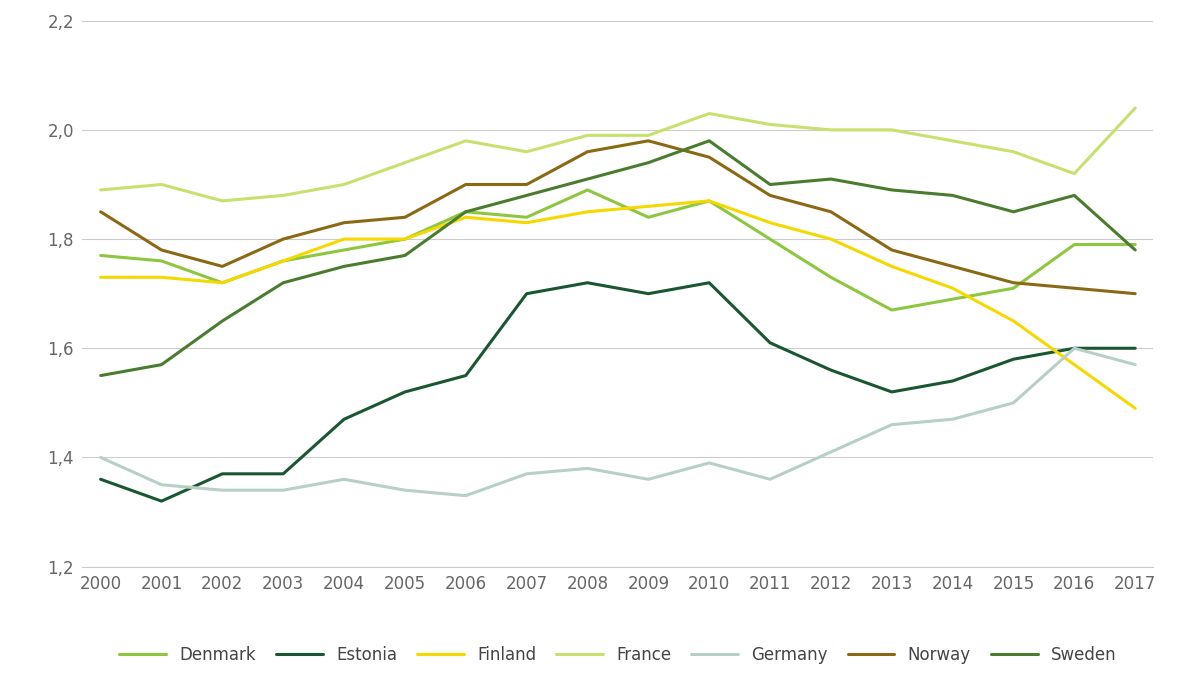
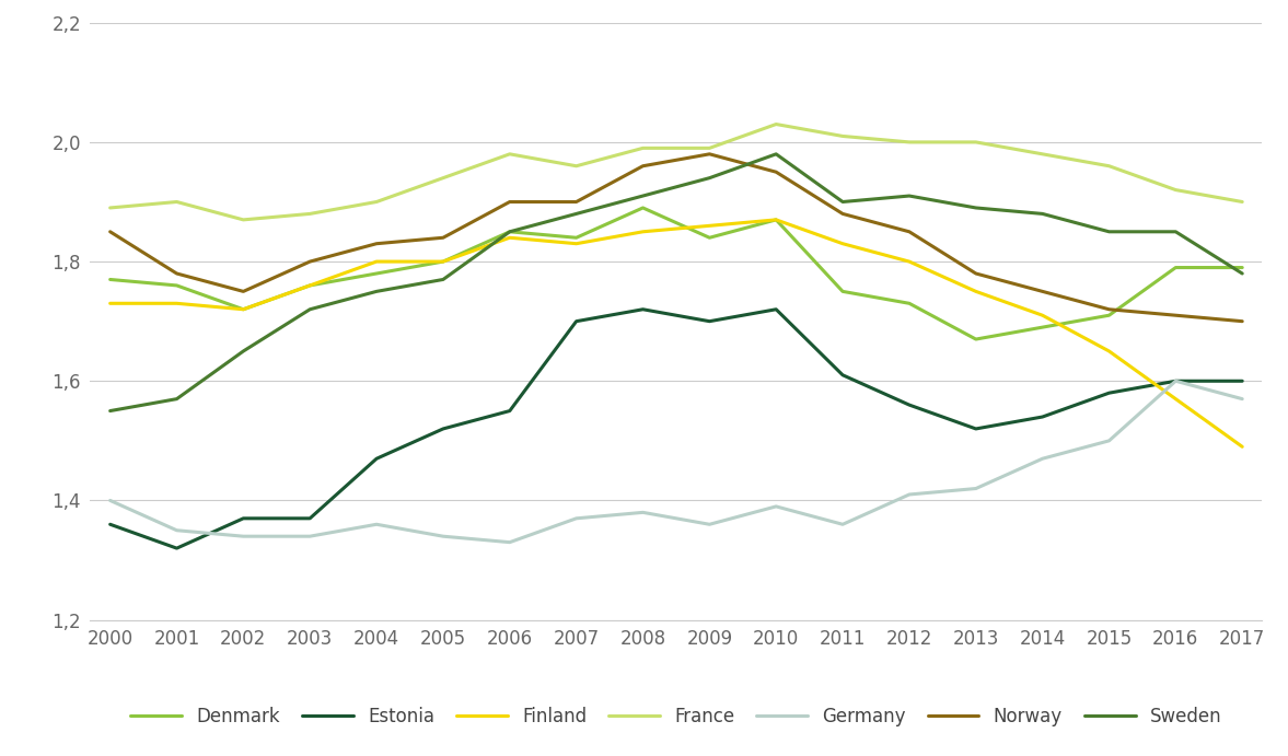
Denmark/2011: 1,80 -> 1,75
Germany/2013: 1,46 -> 1,42
Sweden/2016: 1,88 -> 1,85
France/2017: 2,04 -> 1,90
